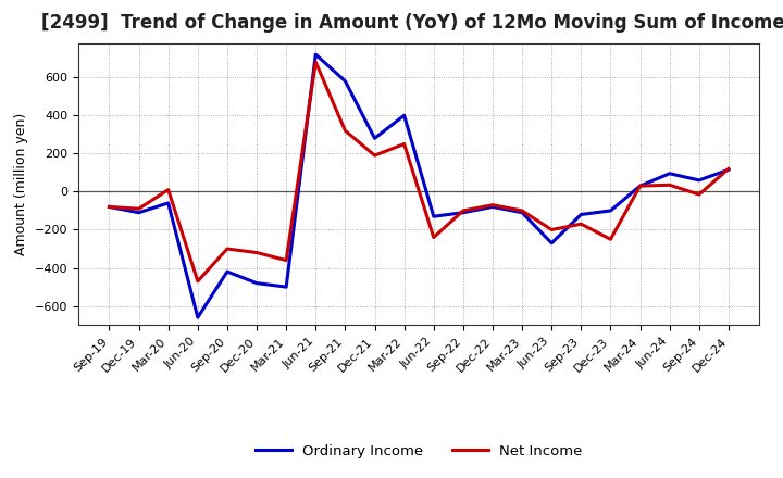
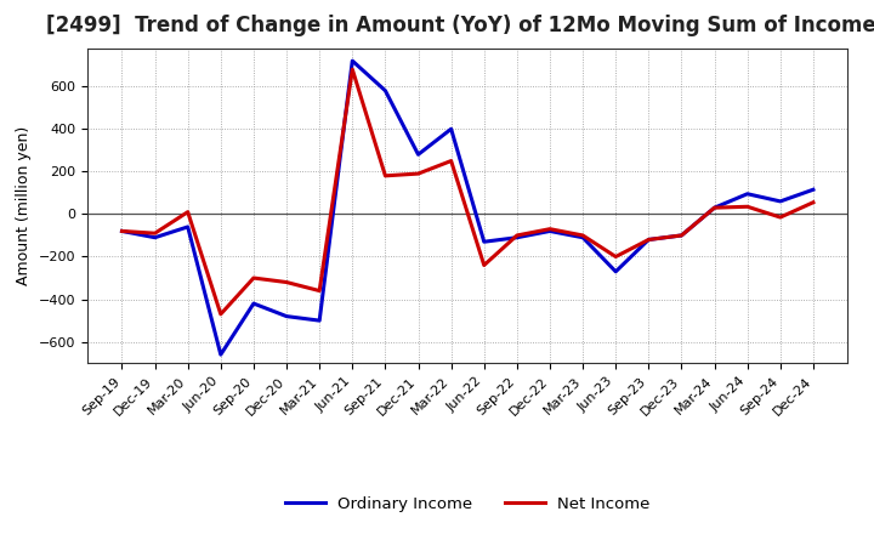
Net Income/Sep-21: 320 -> 180
Net Income/Sep-23: -170 -> -120
Net Income/Dec-23: -250 -> -100
Net Income/Dec-24: 120 -> 60
